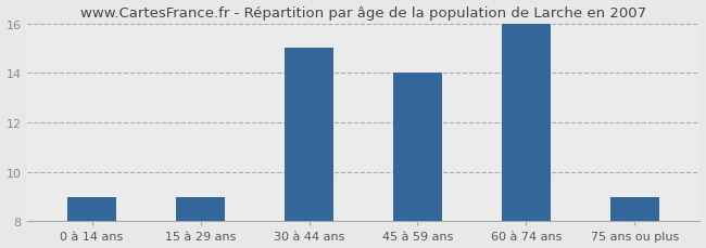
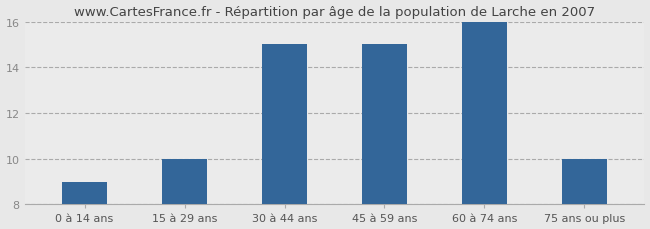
15 à 29 ans: 9 -> 10
45 à 59 ans: 14 -> 15
75 ans ou plus: 9 -> 10
